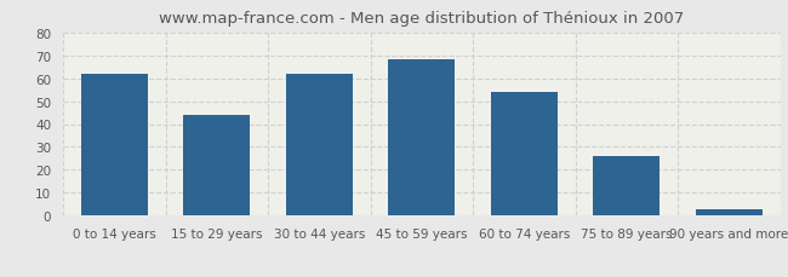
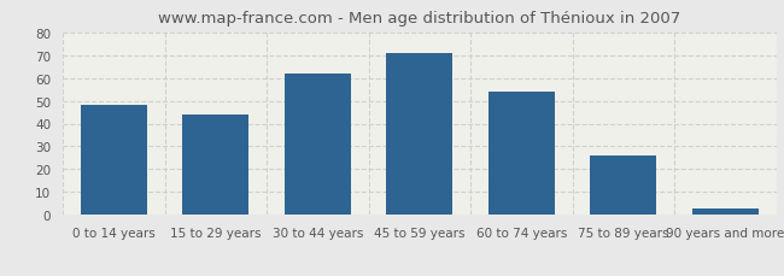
0 to 14 years: 62 -> 48
45 to 59 years: 68 -> 71
